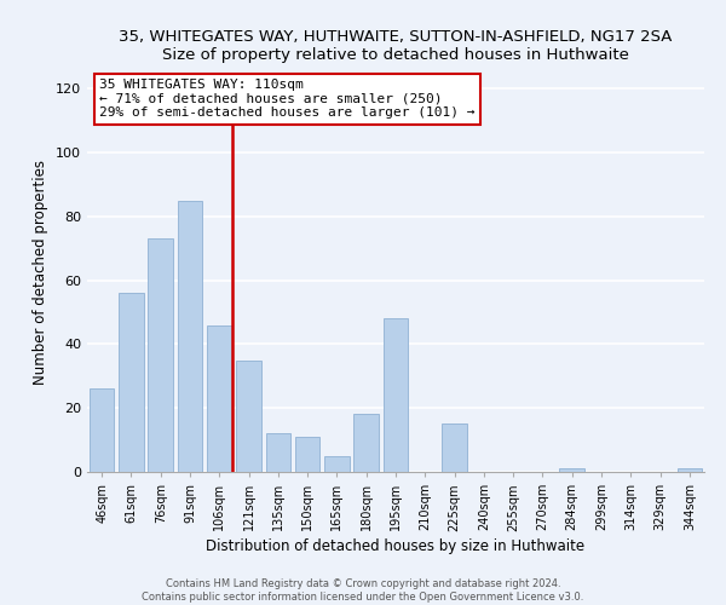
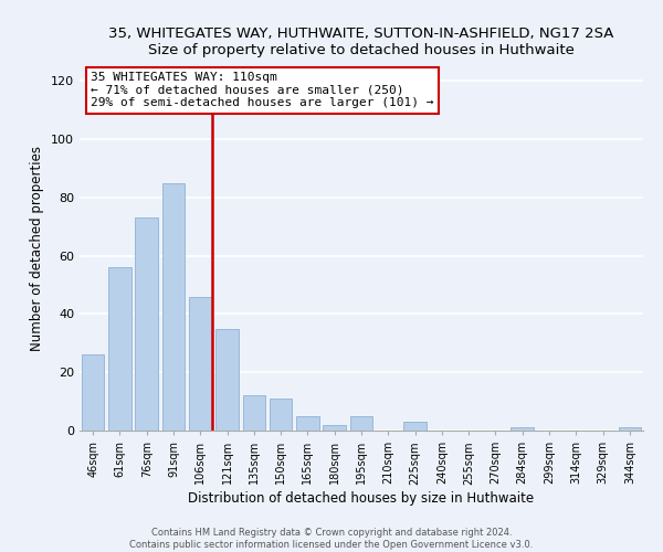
180sqm: 18 -> 2
195sqm: 48 -> 5
225sqm: 15 -> 3
